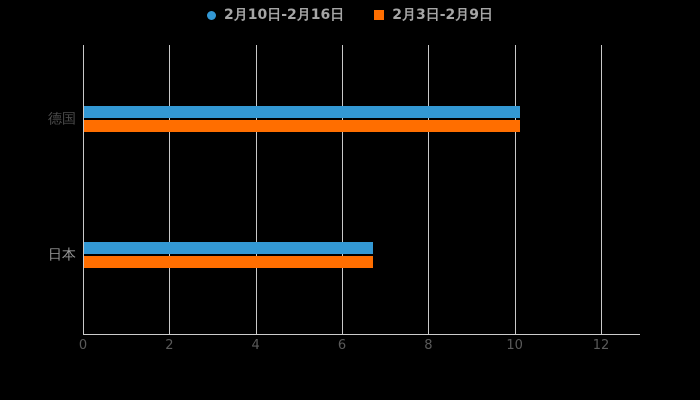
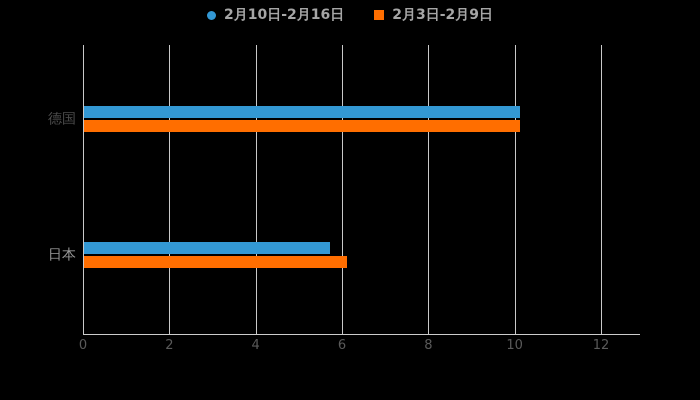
2月10日-2月16日/日本: 6.7 -> 5.7
2月3日-2月9日/日本: 6.7 -> 6.1
